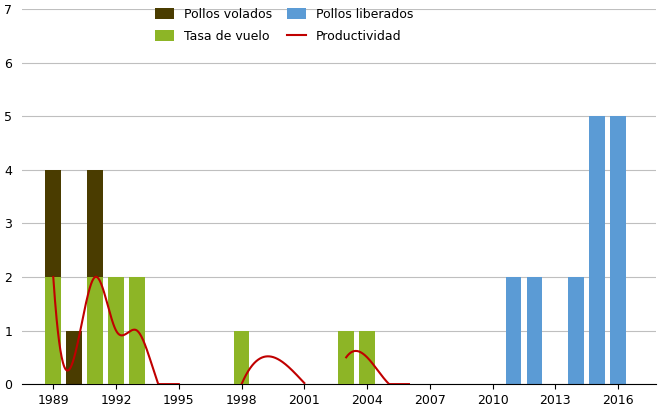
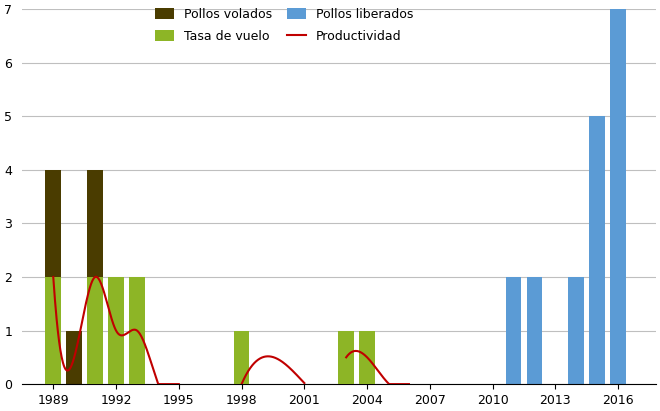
Pollos liberados/2016: 5 -> 7
